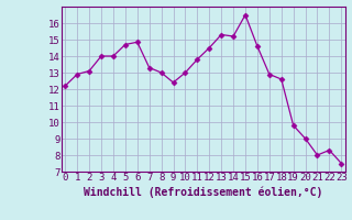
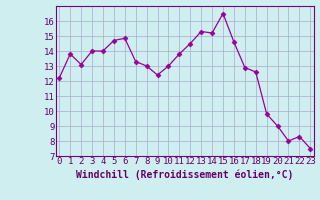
1: 12.9 -> 13.8
